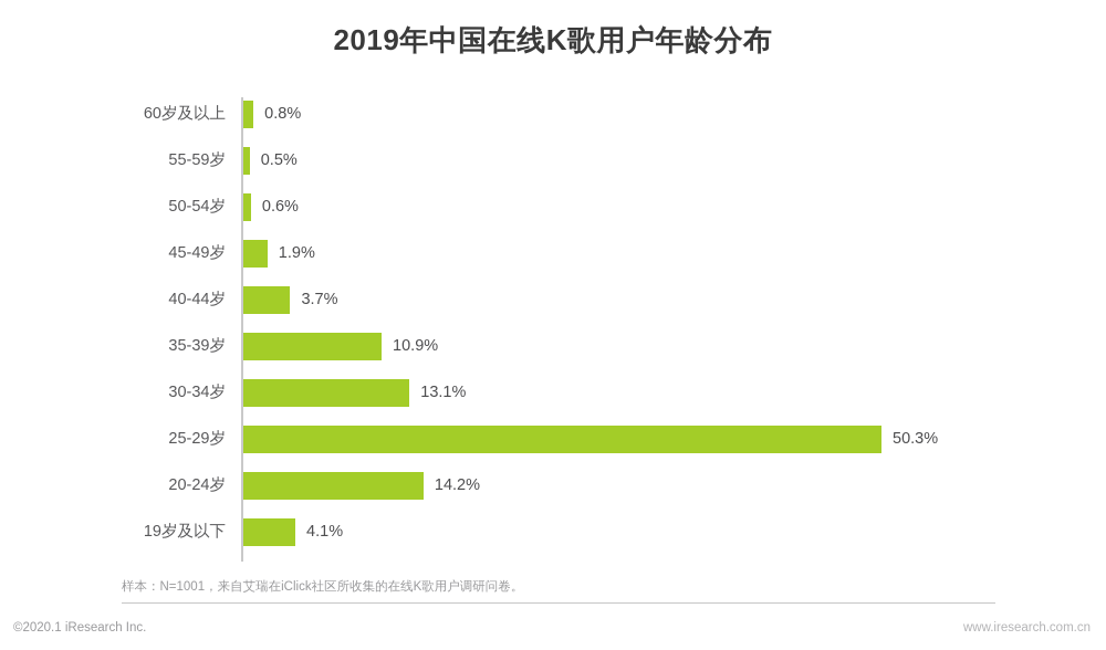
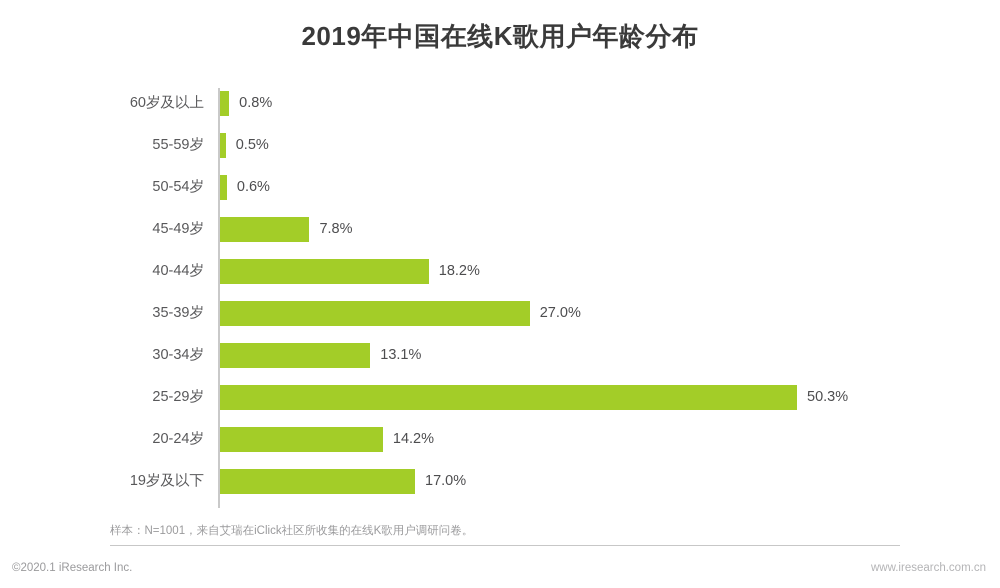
45-49岁: 1.9% -> 7.8%
40-44岁: 3.7% -> 18.2%
35-39岁: 10.9% -> 27.0%
19岁及以下: 4.1% -> 17.0%
